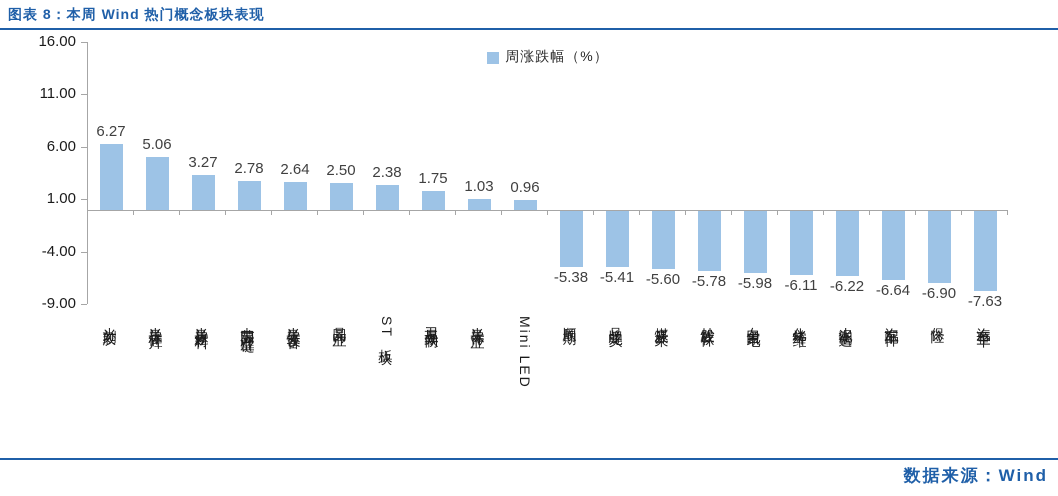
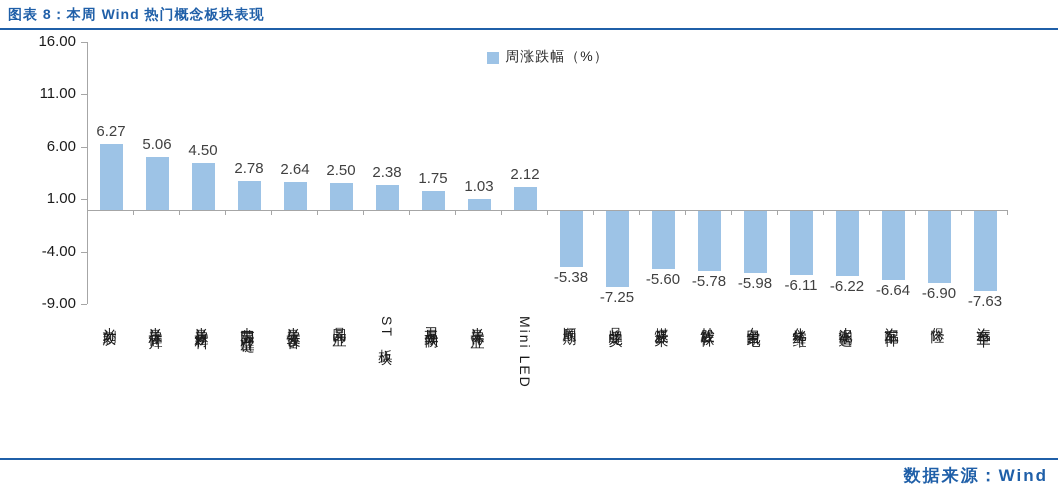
半导体材料: 3.27 -> 4.50
Mini LED: 0.96 -> 2.12
品牌龙头: -5.41 -> -7.25
